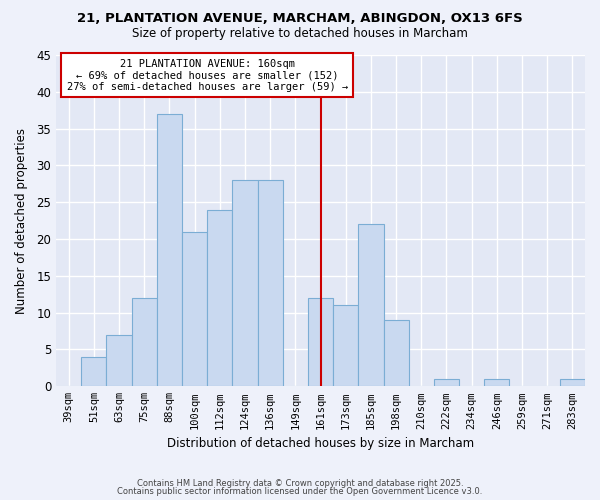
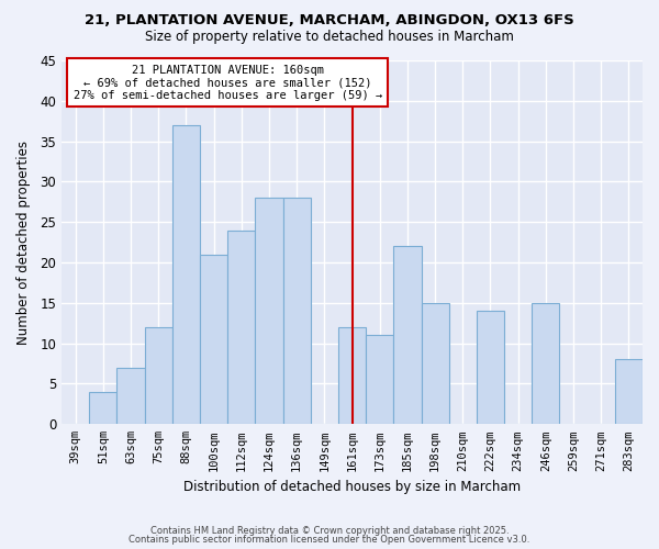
198sqm: 9 -> 15
222sqm: 1 -> 14
246sqm: 1 -> 15
283sqm: 1 -> 8
